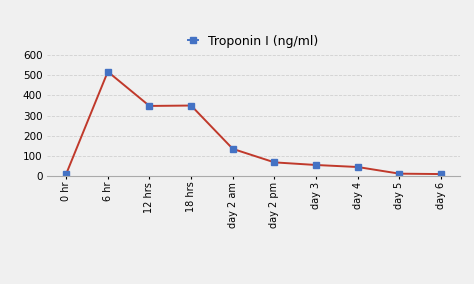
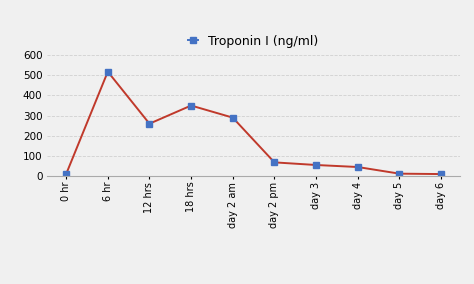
12 hrs: 348 -> 260
day 2 am: 135 -> 290
